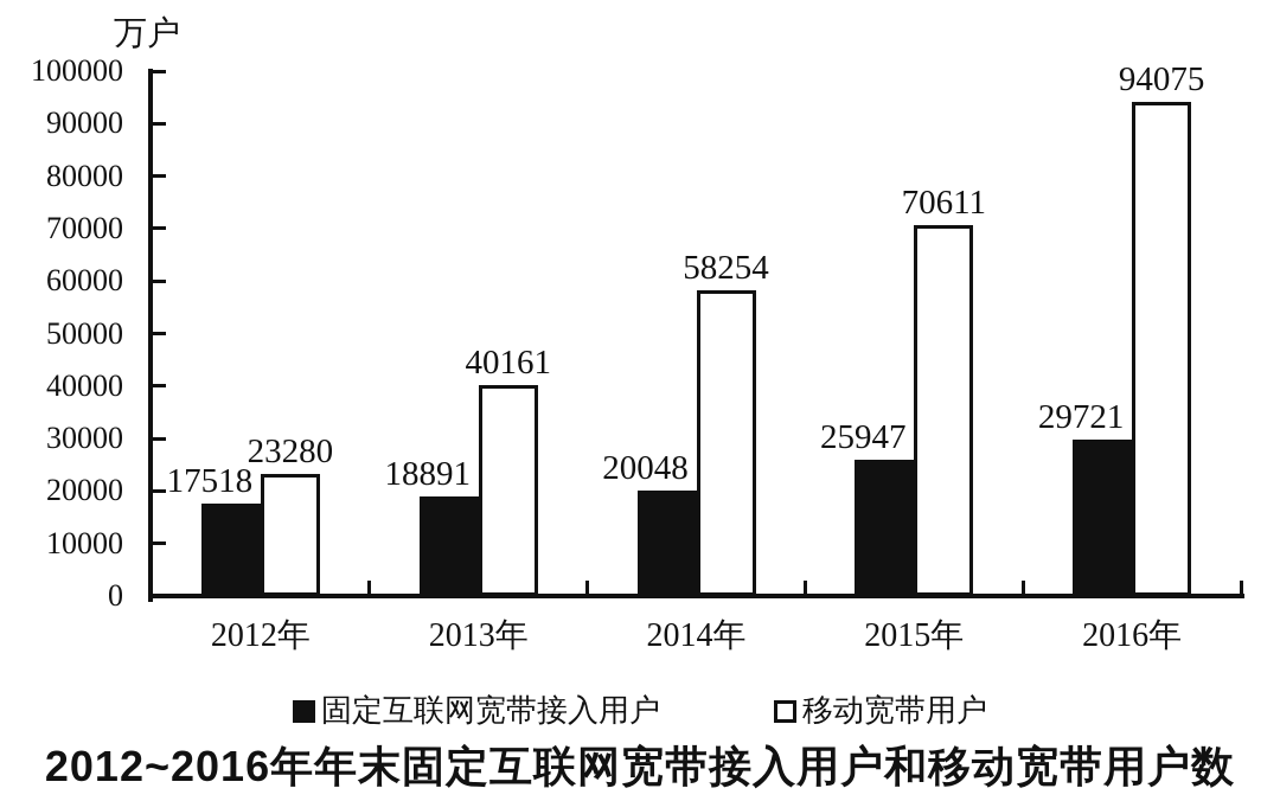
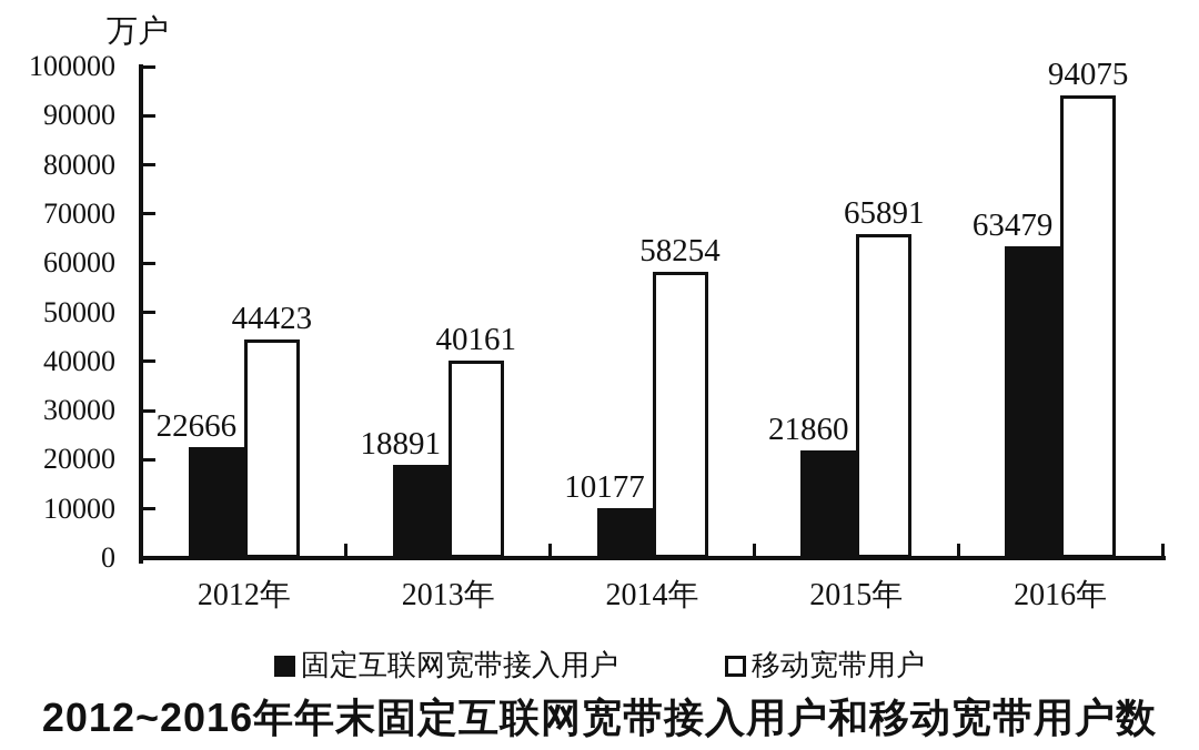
固定互联网宽带接入用户/2012年: 17518 -> 22666
移动宽带用户/2012年: 23280 -> 44423
固定互联网宽带接入用户/2014年: 20048 -> 10177
固定互联网宽带接入用户/2015年: 25947 -> 21860
移动宽带用户/2015年: 70611 -> 65891
固定互联网宽带接入用户/2016年: 29721 -> 63479
